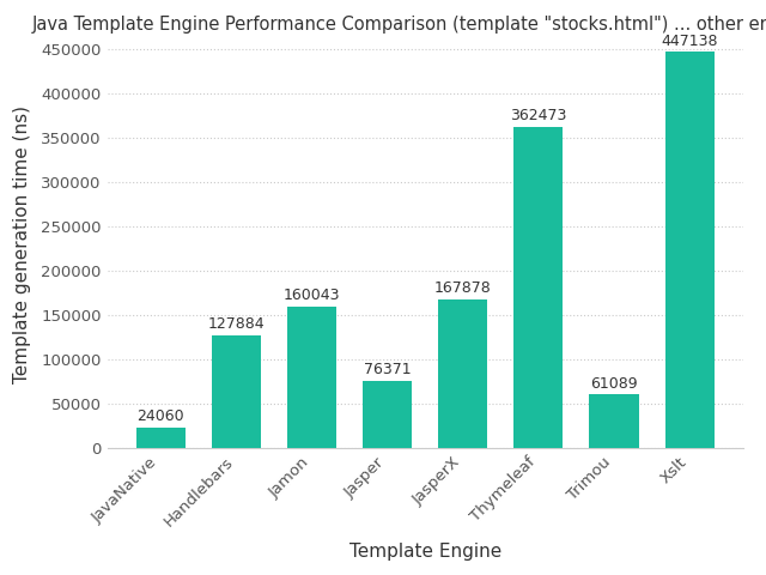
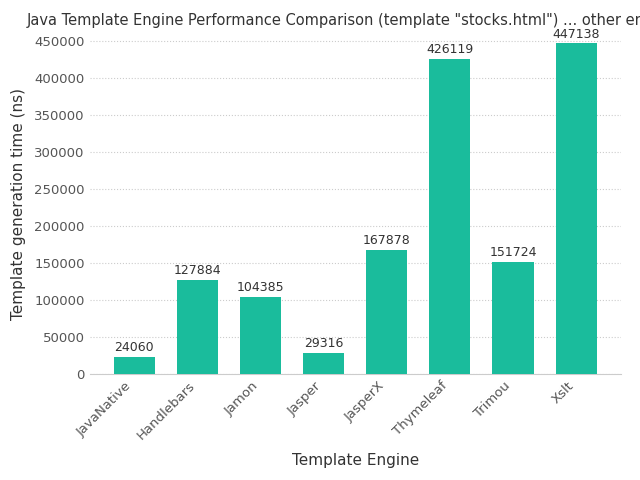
Jamon: 160043 -> 104385
Jasper: 76371 -> 29316
Thymeleaf: 362473 -> 426119
Trimou: 61089 -> 151724
